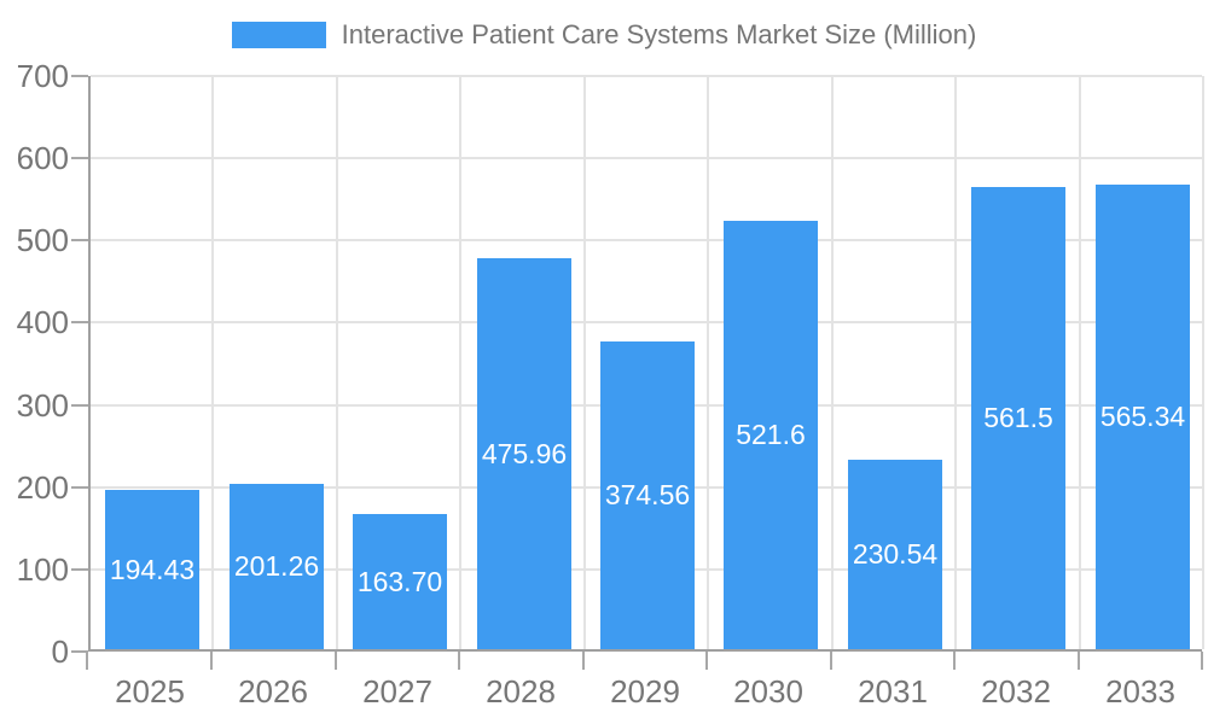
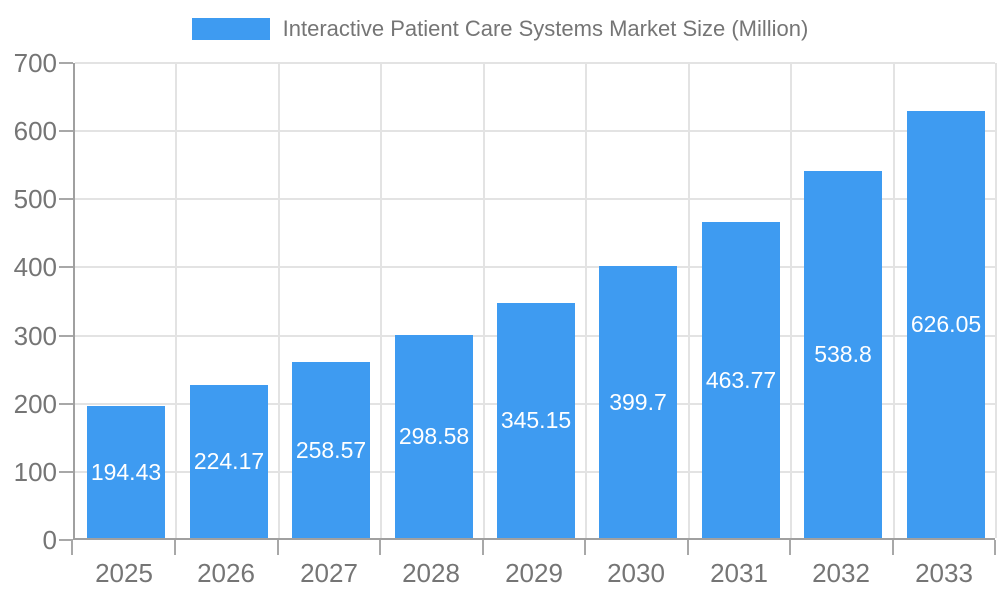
2026: 201.26 -> 224.17
2027: 163.70 -> 258.57
2028: 475.96 -> 298.58
2029: 374.56 -> 345.15
2030: 521.6 -> 399.7
2031: 230.54 -> 463.77
2032: 561.5 -> 538.8
2033: 565.34 -> 626.05
